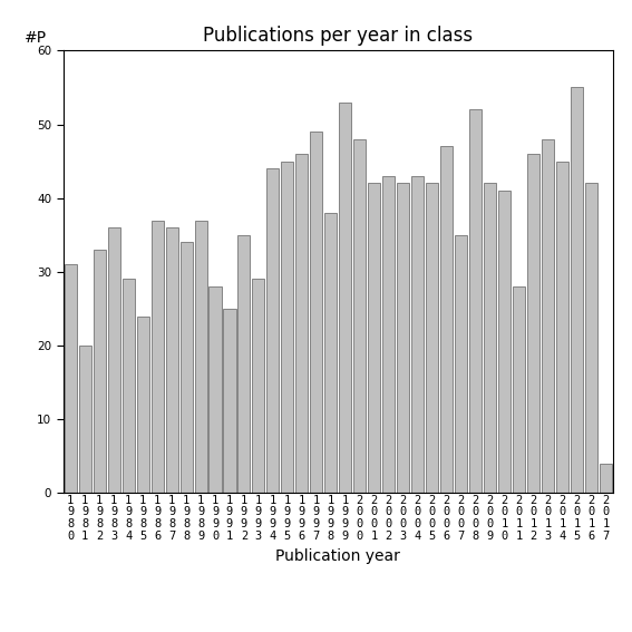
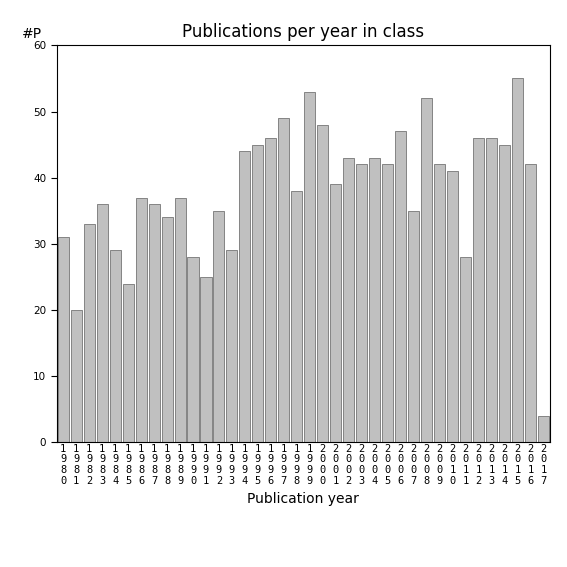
2 0 0 1: 42 -> 39
2 0 1 3: 48 -> 46
